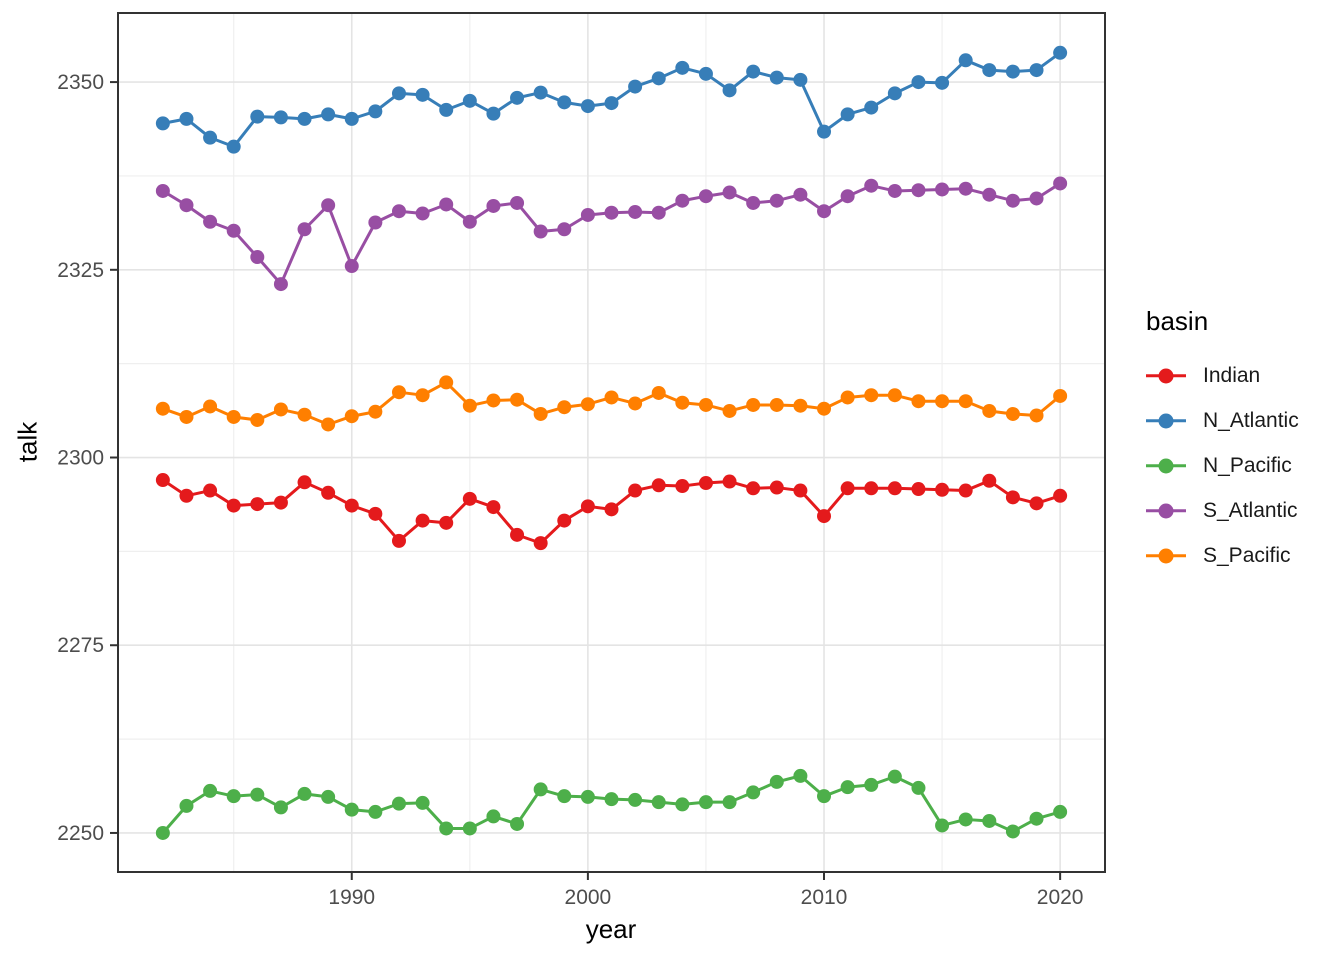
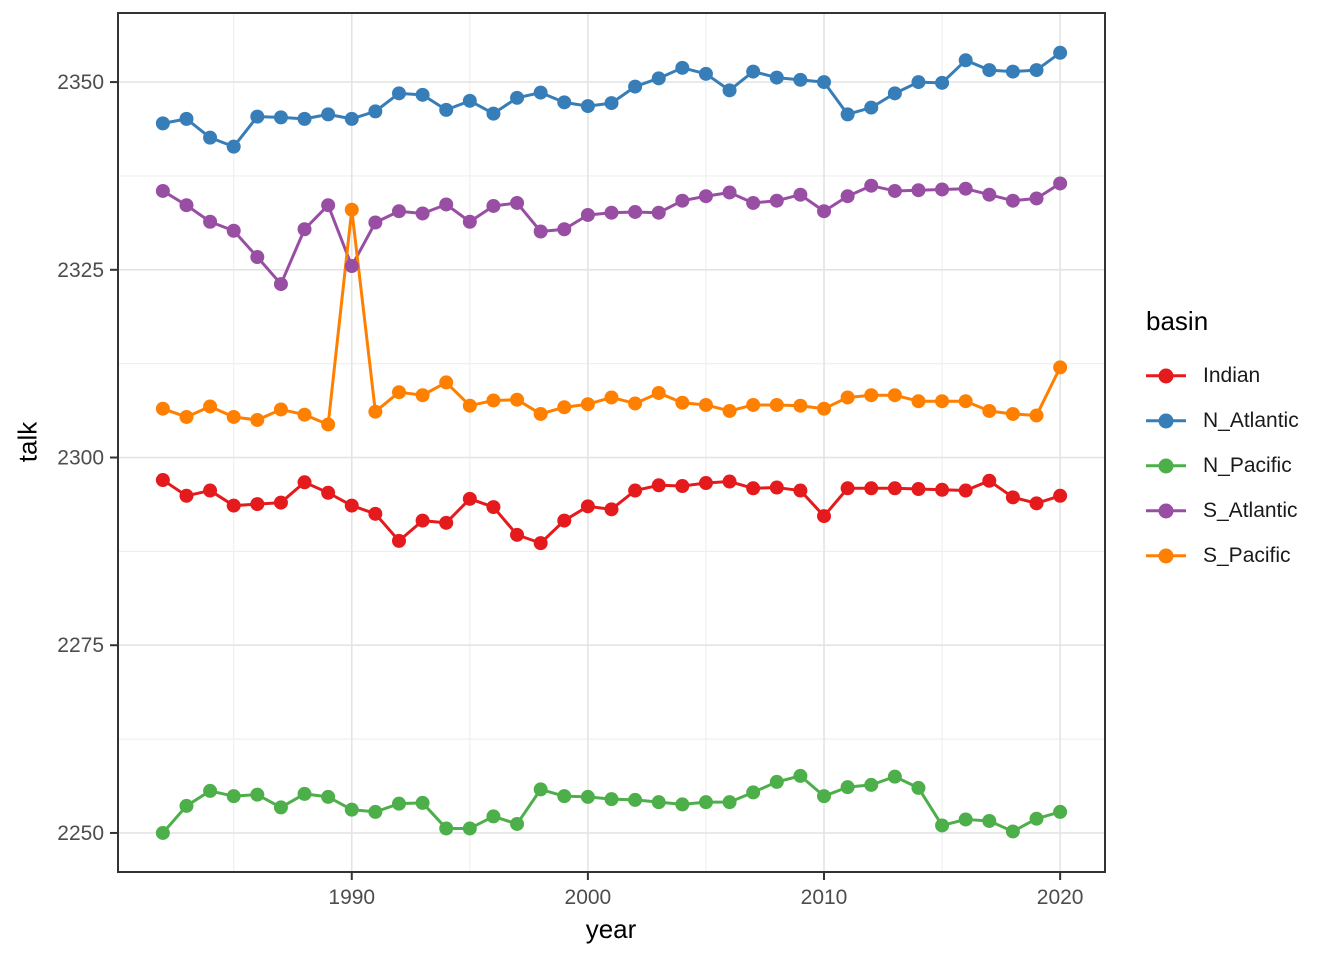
S_Pacific/1990: 2306 -> 2333
N_Atlantic/2010: 2343 -> 2350
S_Pacific/2020: 2308 -> 2312
